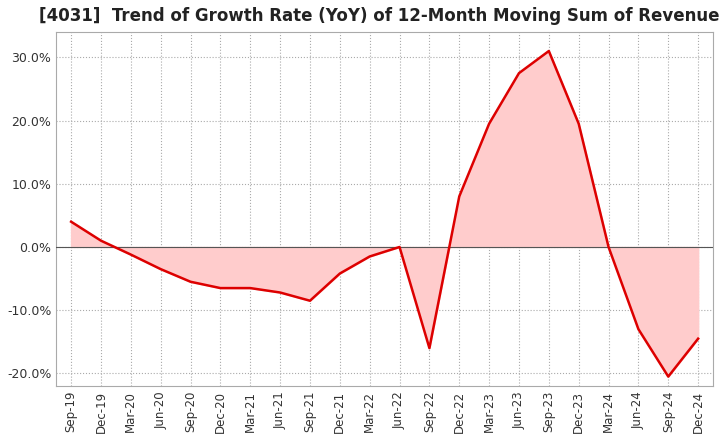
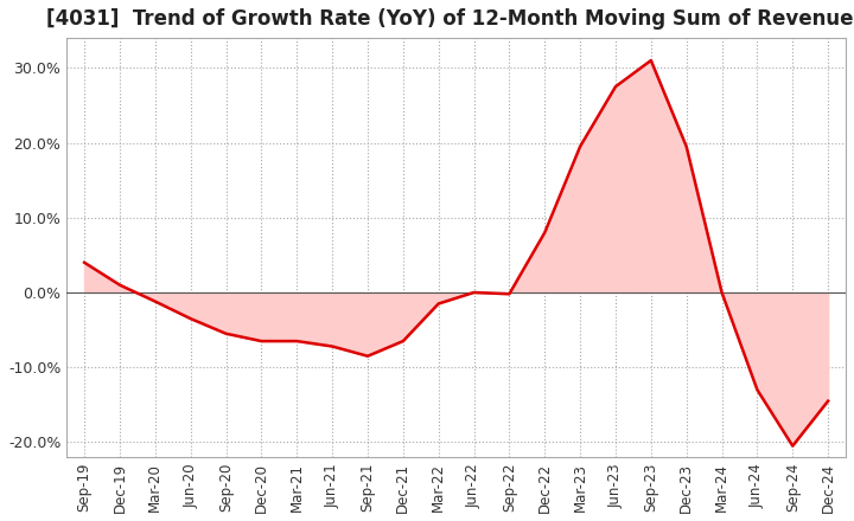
Dec-21: -4.2% -> -6.5%
Sep-22: -16.0% -> -0.2%
